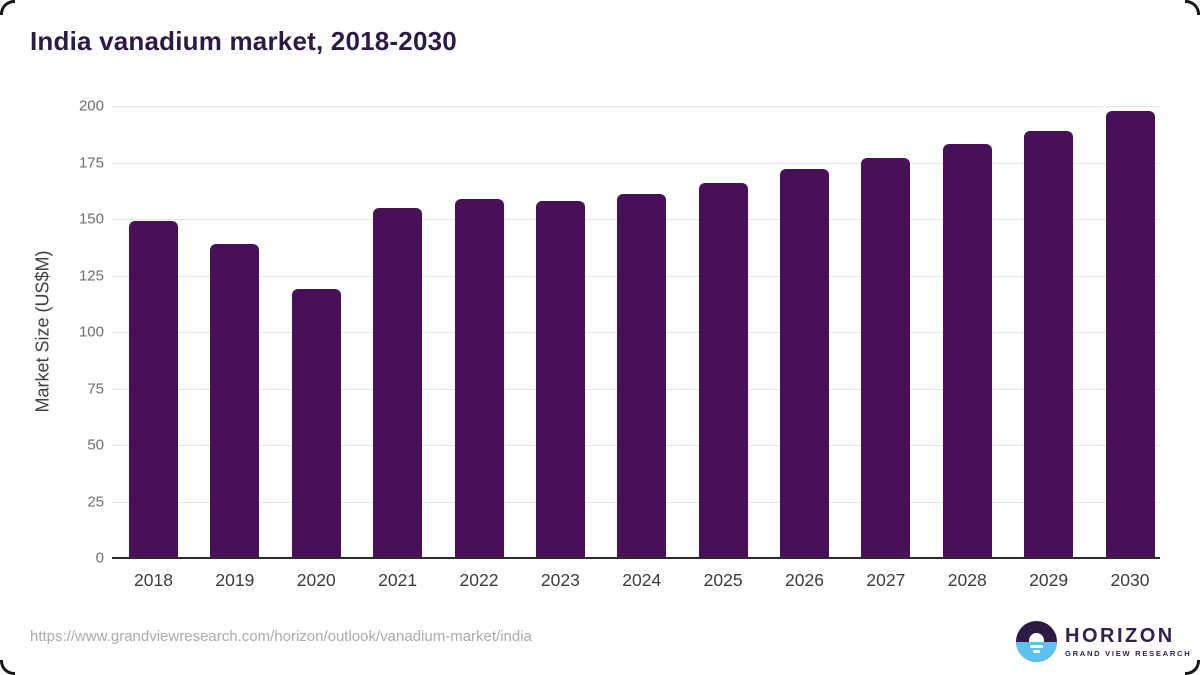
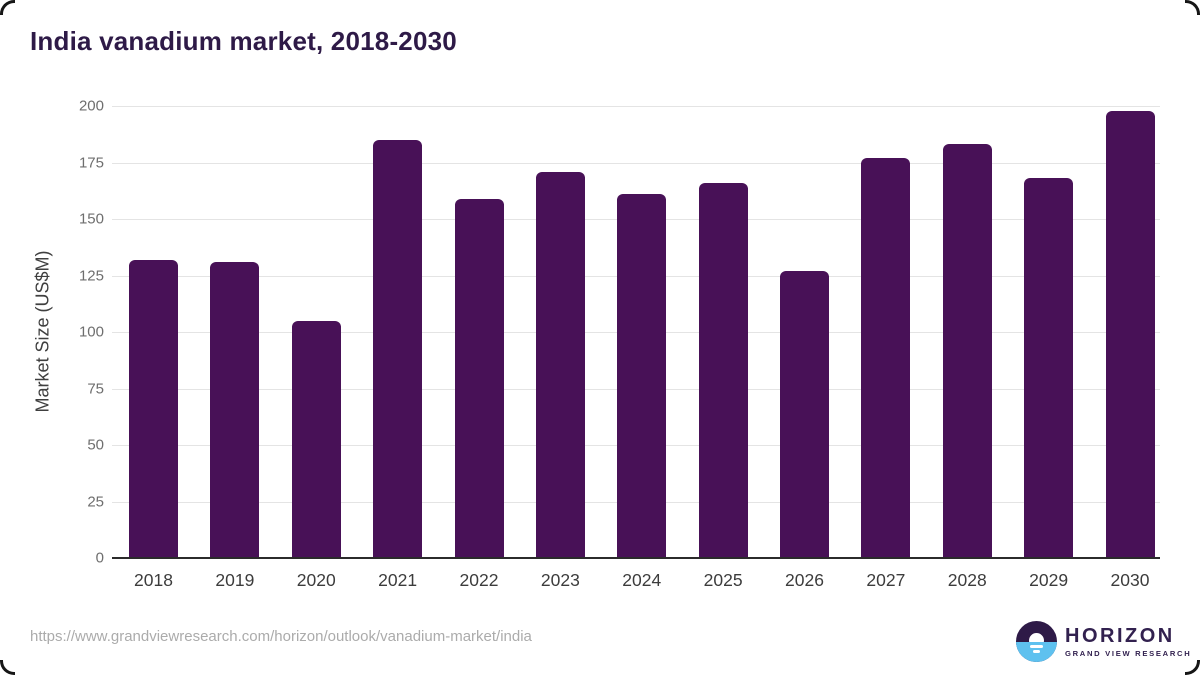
2018: 149 -> 132
2019: 139 -> 131
2020: 119 -> 105
2021: 155 -> 185
2023: 158 -> 171
2026: 172 -> 127
2029: 189 -> 168
